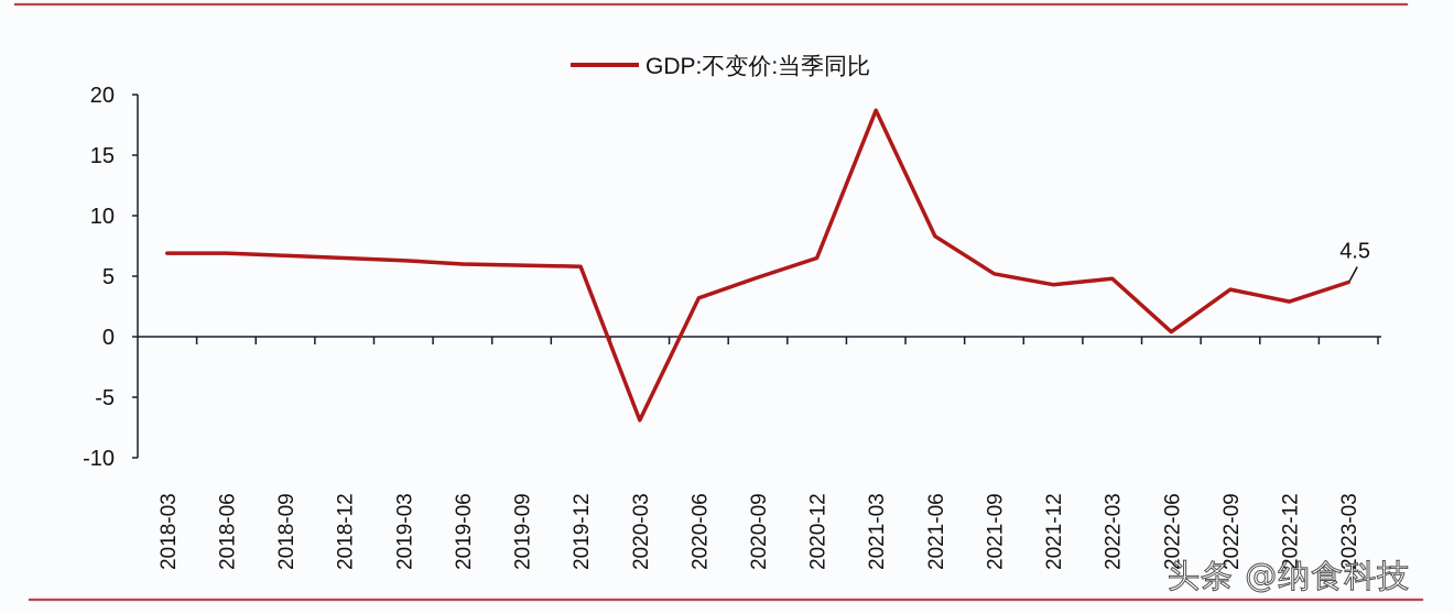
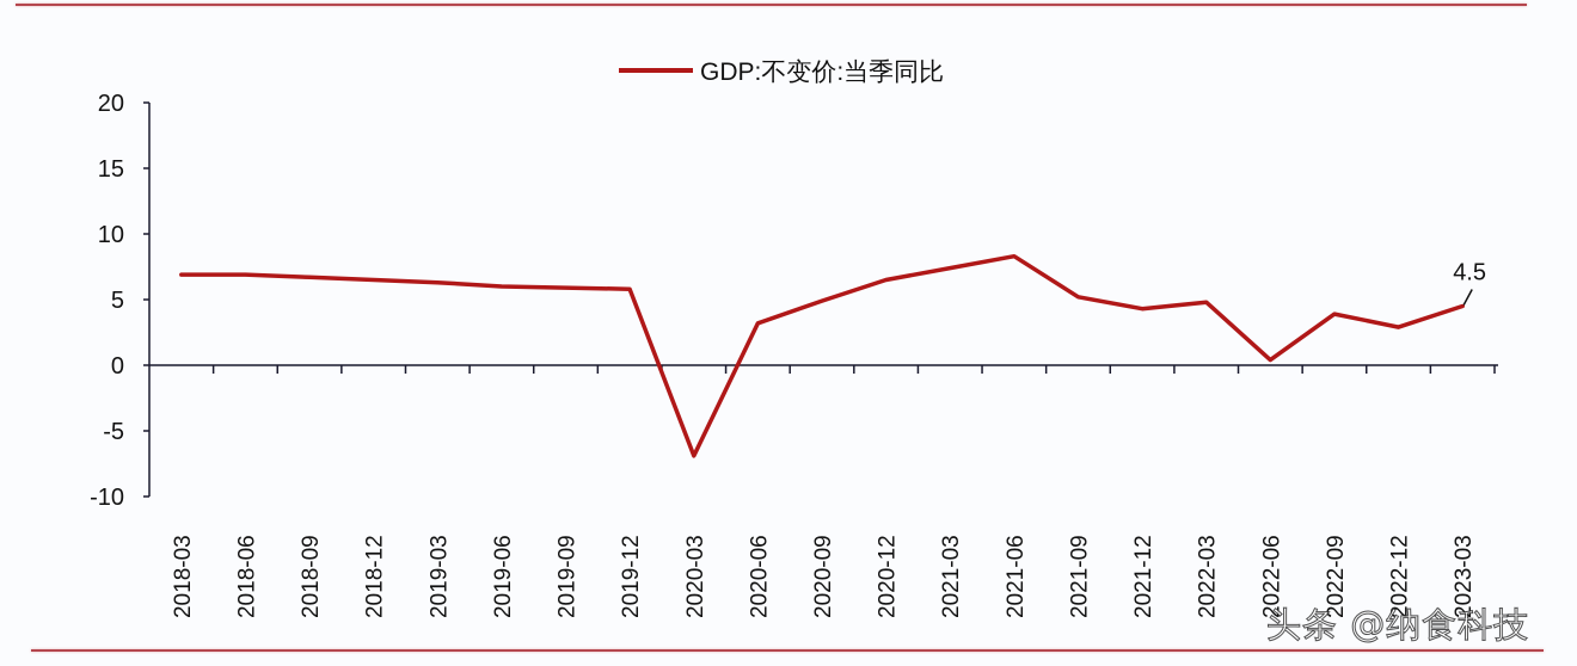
2021-03: 18.7 -> 7.4
